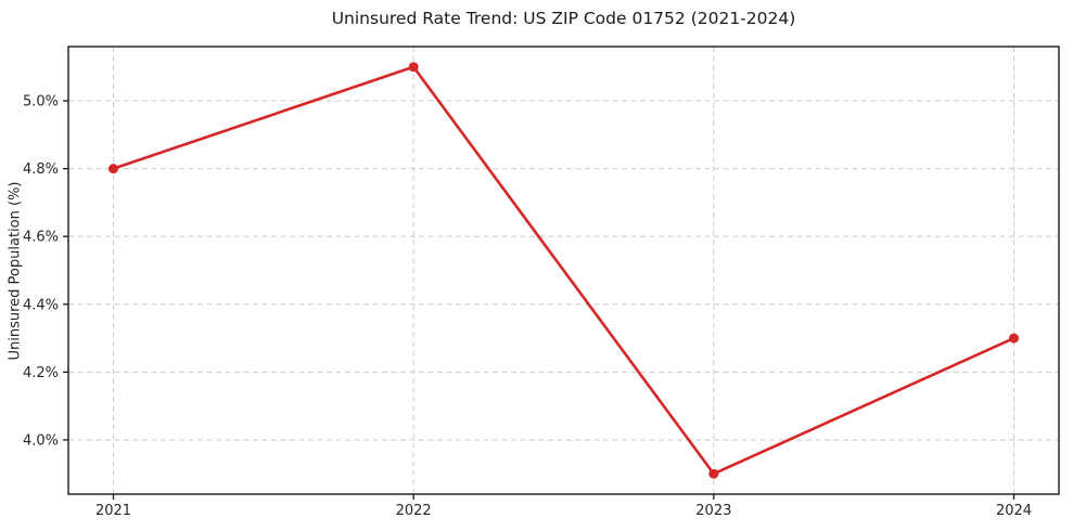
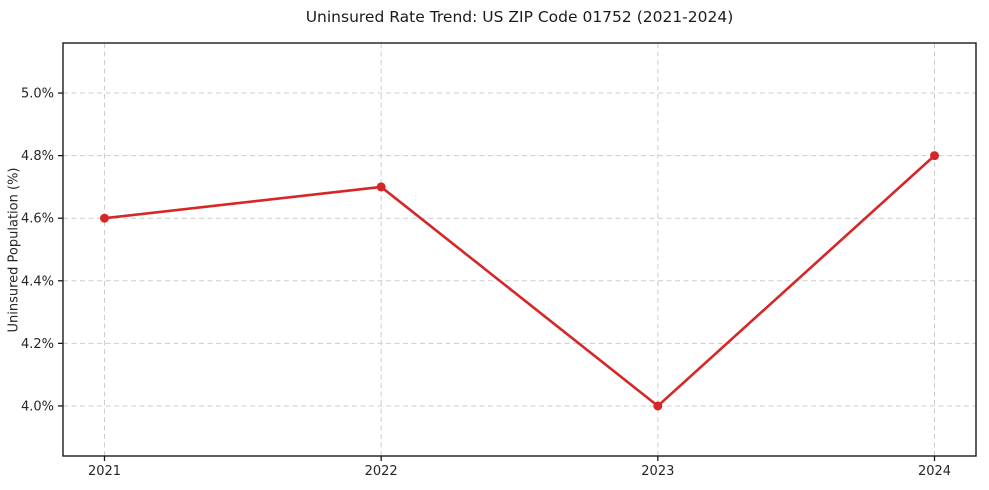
2021: 4.8% -> 4.6%
2022: 5.1% -> 4.7%
2023: 3.9% -> 4.0%
2024: 4.3% -> 4.8%
